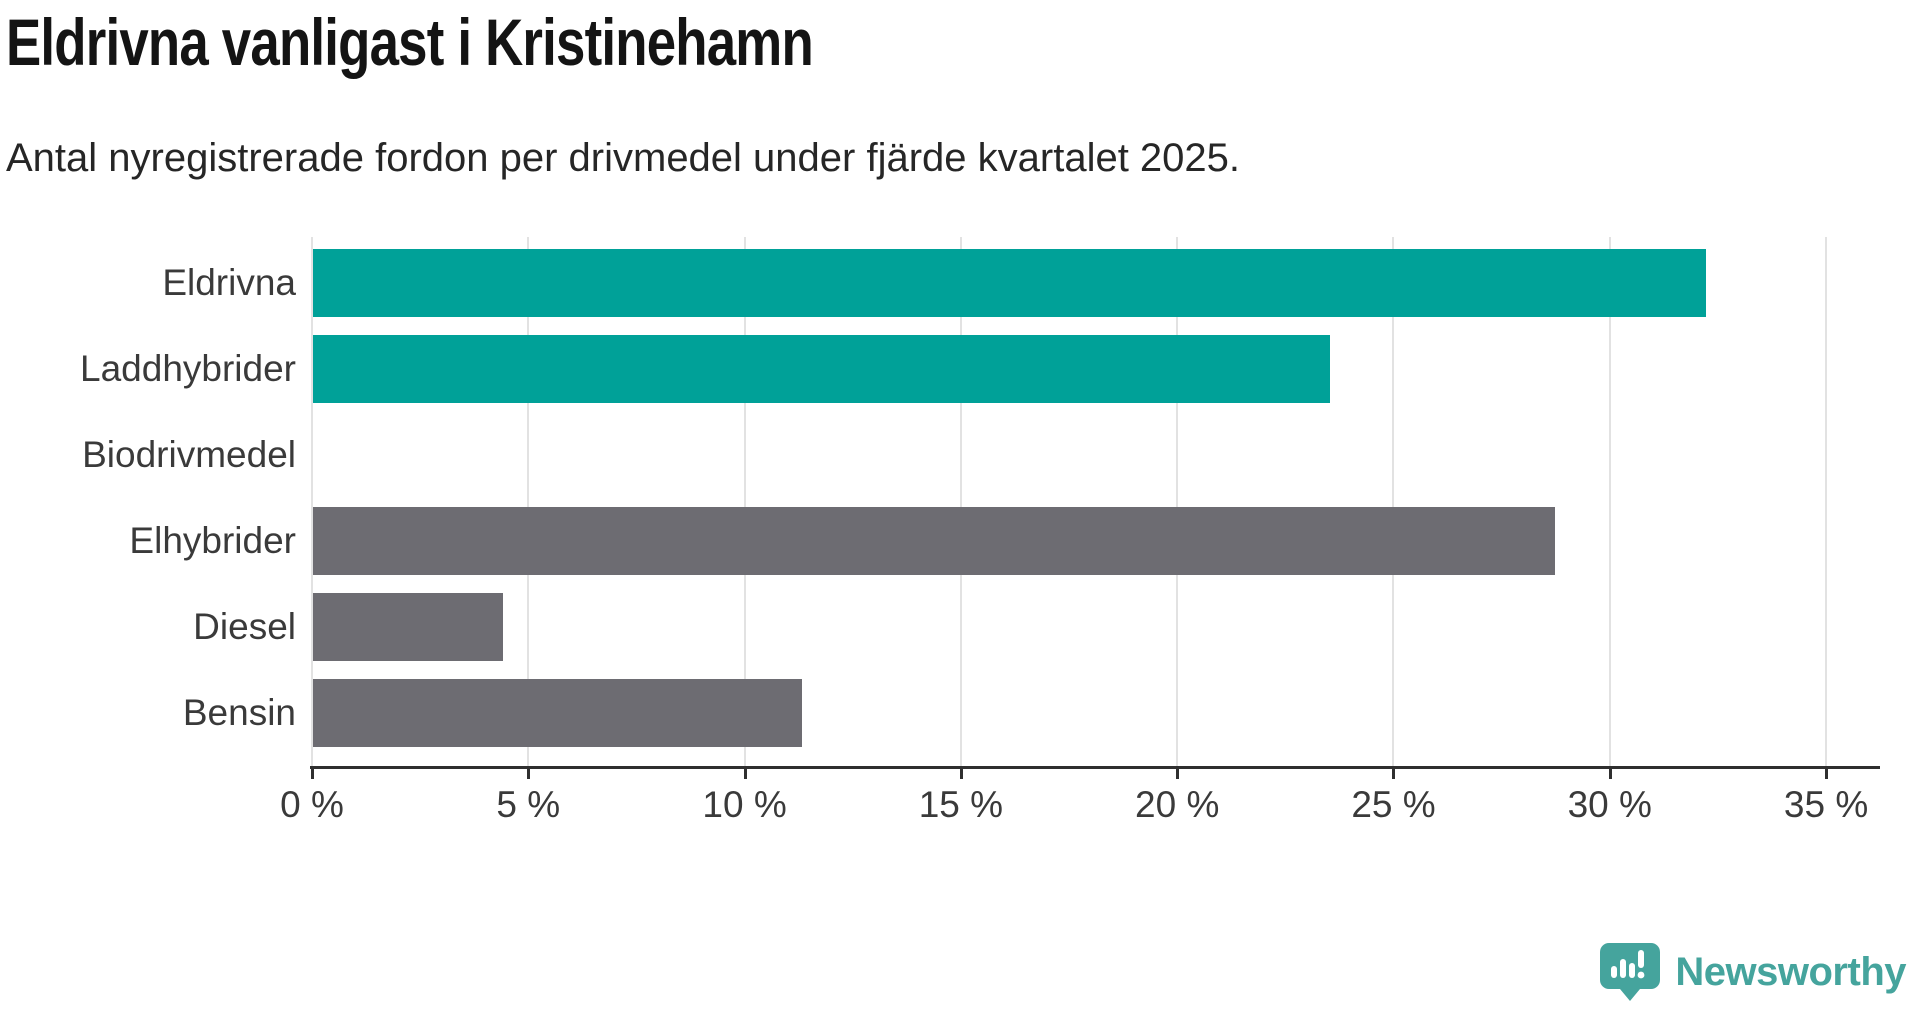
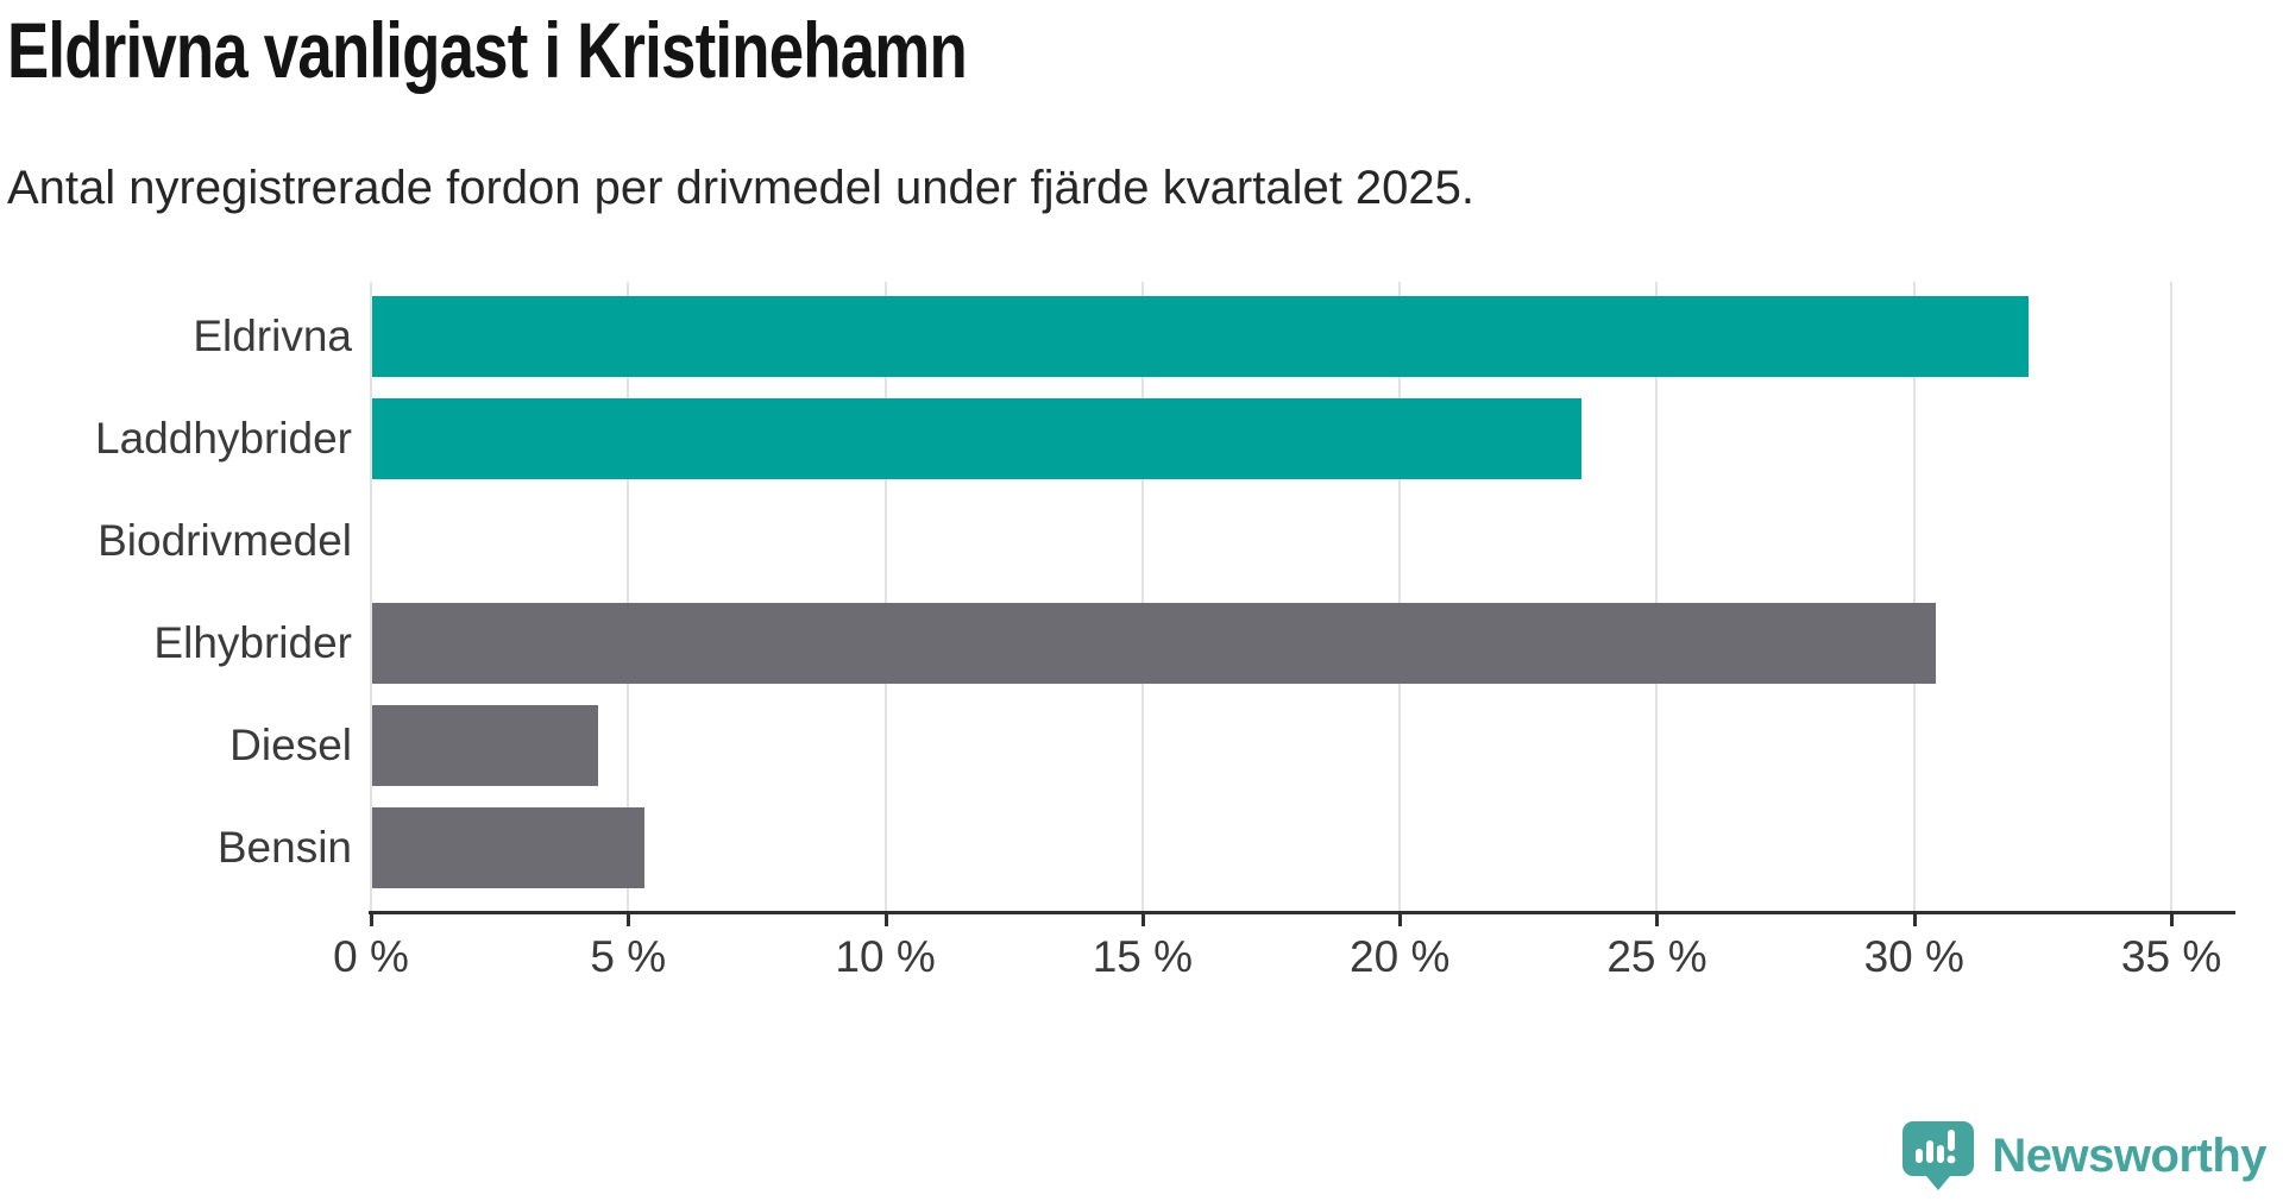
Elhybrider: 28.7% -> 30.4%
Bensin: 11.3% -> 5.3%
